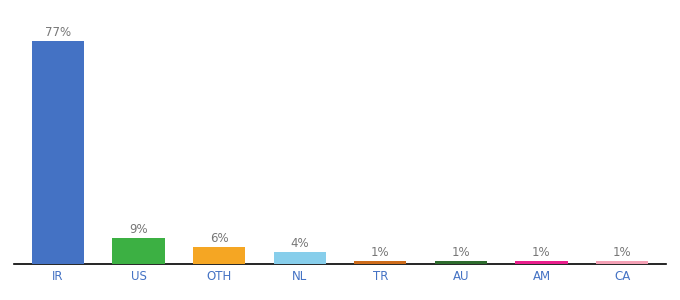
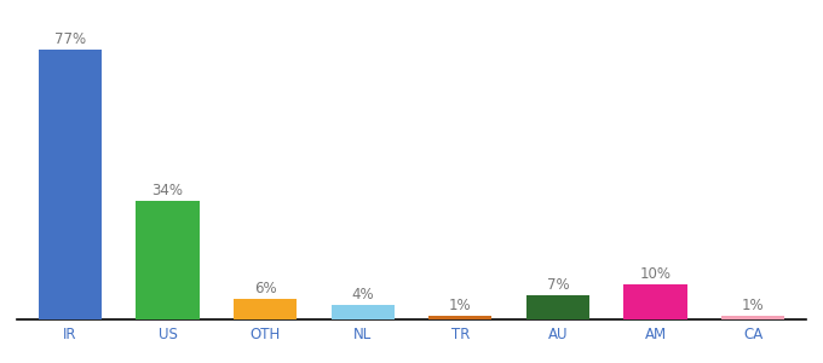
US: 9% -> 34%
AU: 1% -> 7%
AM: 1% -> 10%
